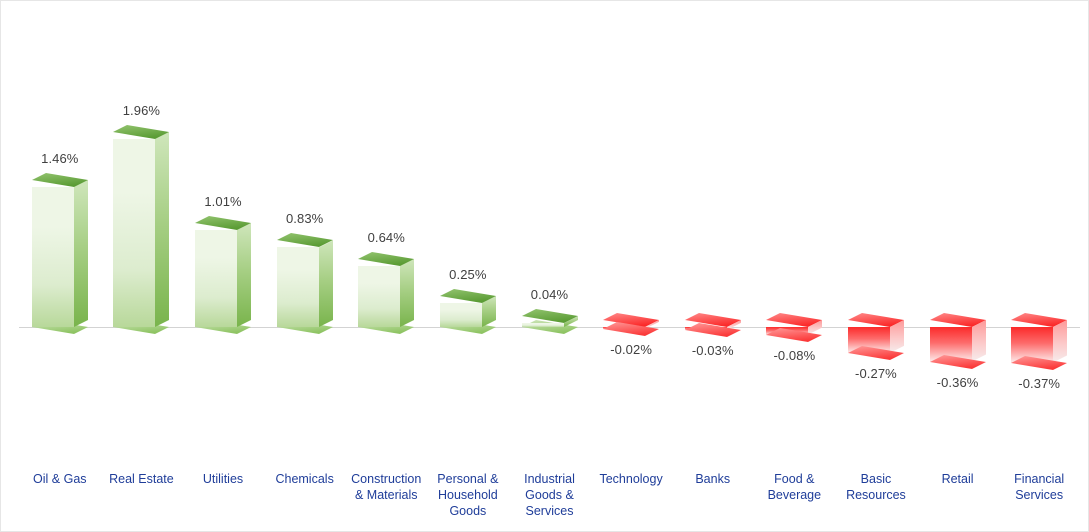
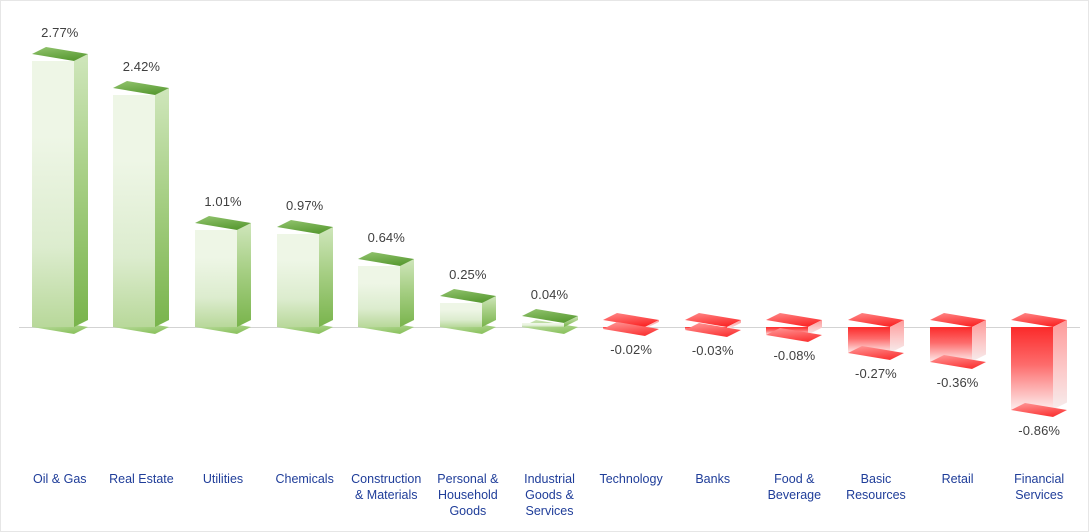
Oil & Gas: 1.46% -> 2.77%
Real Estate: 1.96% -> 2.42%
Chemicals: 0.83% -> 0.97%
Financial Services: -0.37% -> -0.86%
